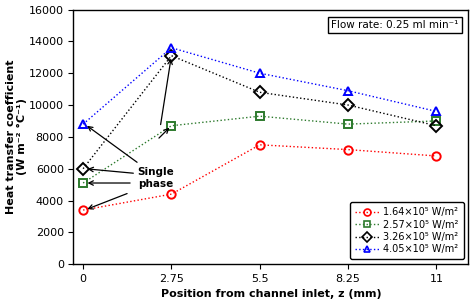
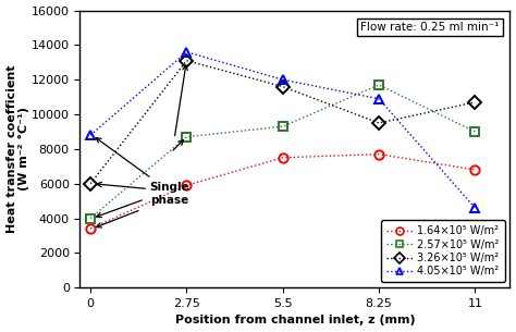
2.57×10⁵ W/m²/0: 5100 -> 4000
1.64×10⁵ W/m²/2.75: 4400 -> 5900
3.26×10⁵ W/m²/5.5: 10800 -> 11600
1.64×10⁵ W/m²/8.25: 7200 -> 7700
2.57×10⁵ W/m²/8.25: 8800 -> 11700
3.26×10⁵ W/m²/8.25: 10000 -> 9500
3.26×10⁵ W/m²/11: 8700 -> 10700
4.05×10⁵ W/m²/11: 9600 -> 4600
